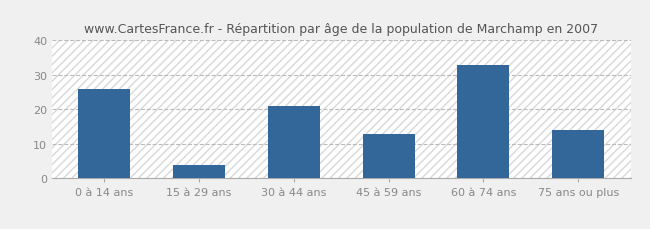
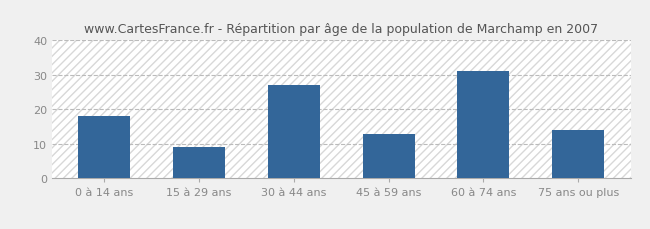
0 à 14 ans: 26 -> 18
15 à 29 ans: 4 -> 9
30 à 44 ans: 21 -> 27
60 à 74 ans: 33 -> 31
